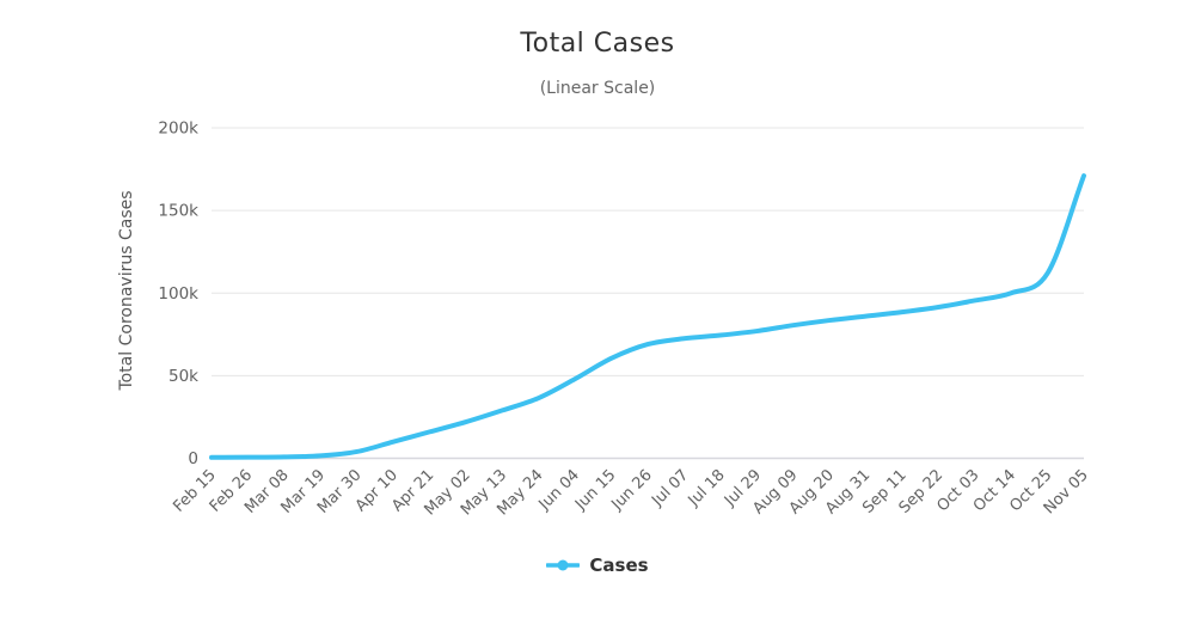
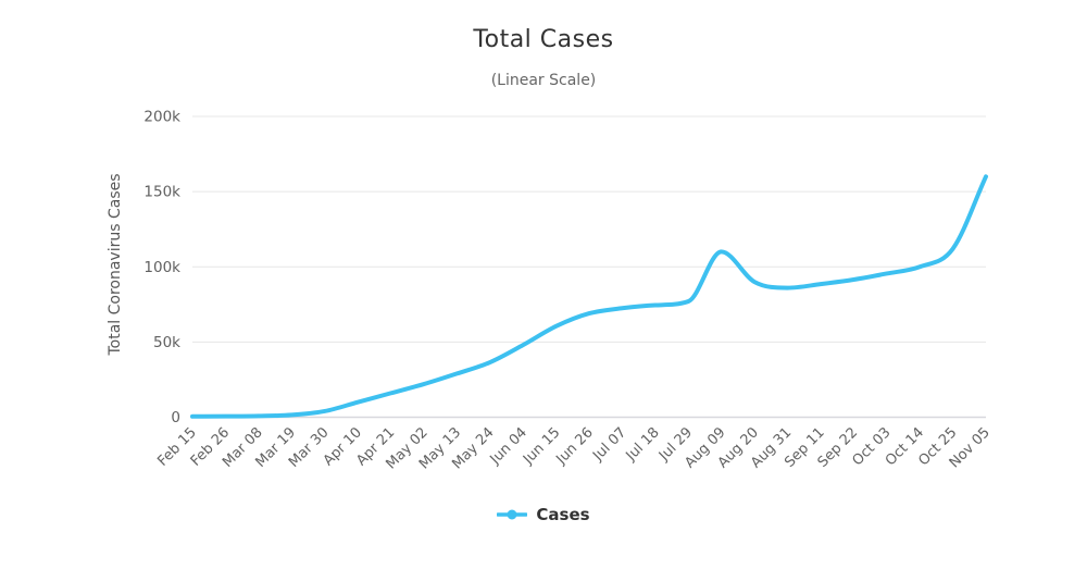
Aug 09: 80k -> 110k
Aug 20: 84k -> 90k
Nov 05: 171k -> 160k
